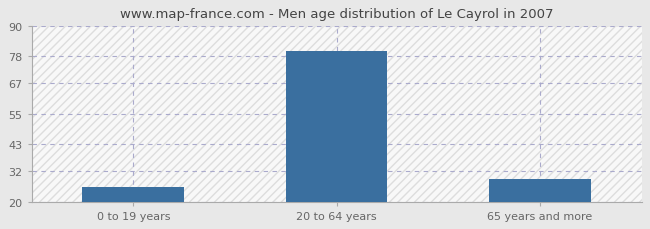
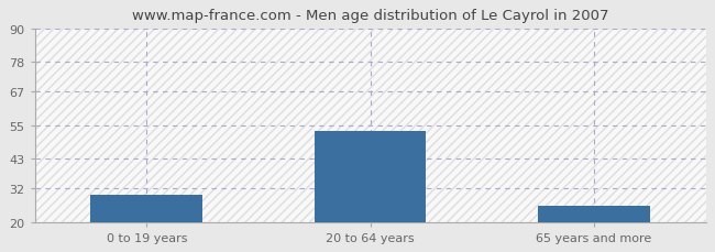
0 to 19 years: 26 -> 30
20 to 64 years: 80 -> 53
65 years and more: 29 -> 26
